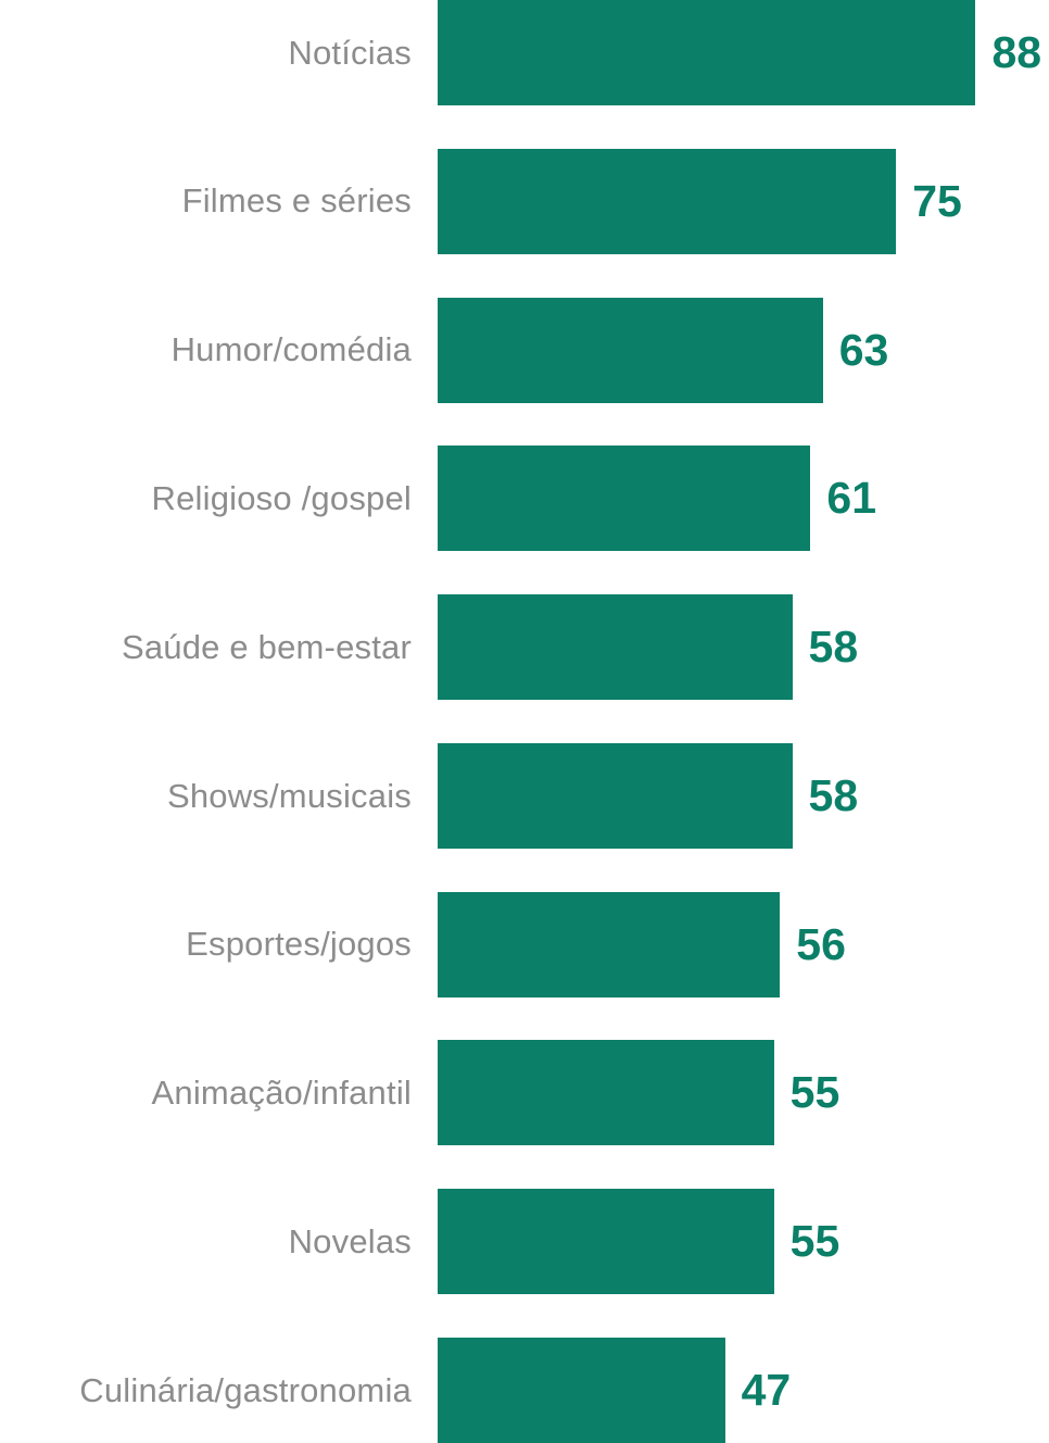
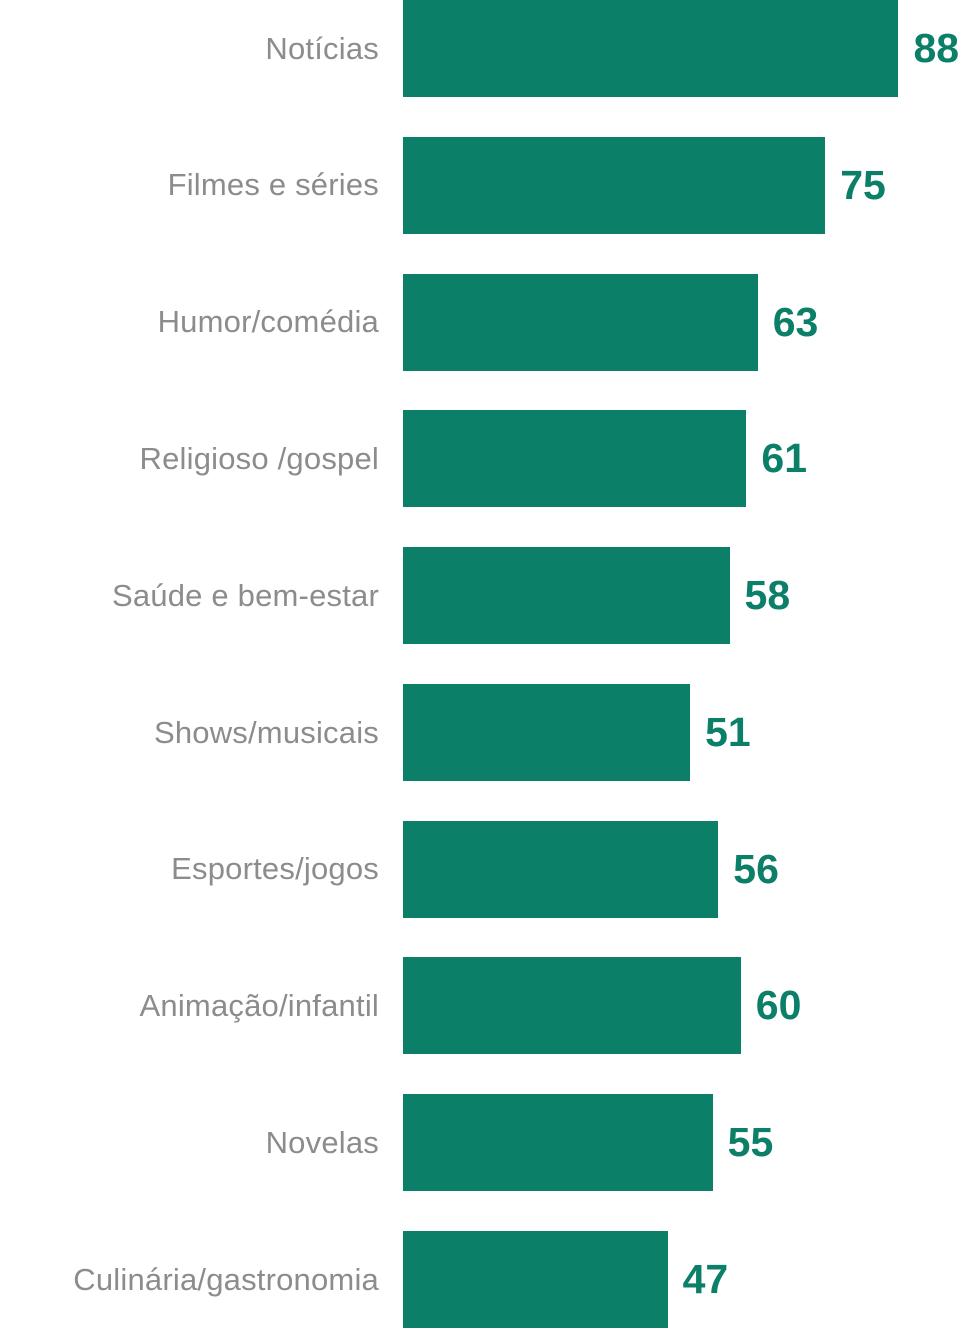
Shows/musicais: 58 -> 51
Animação/infantil: 55 -> 60
